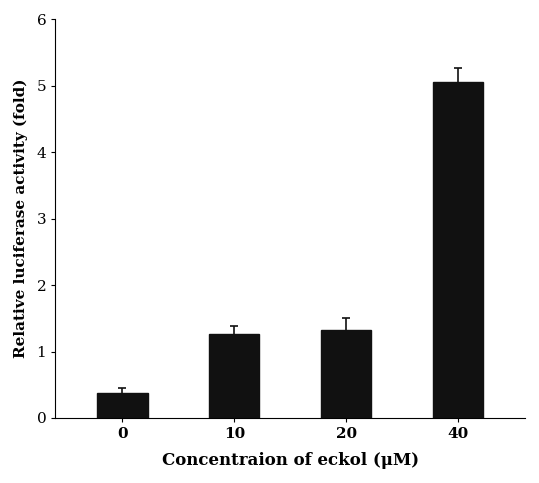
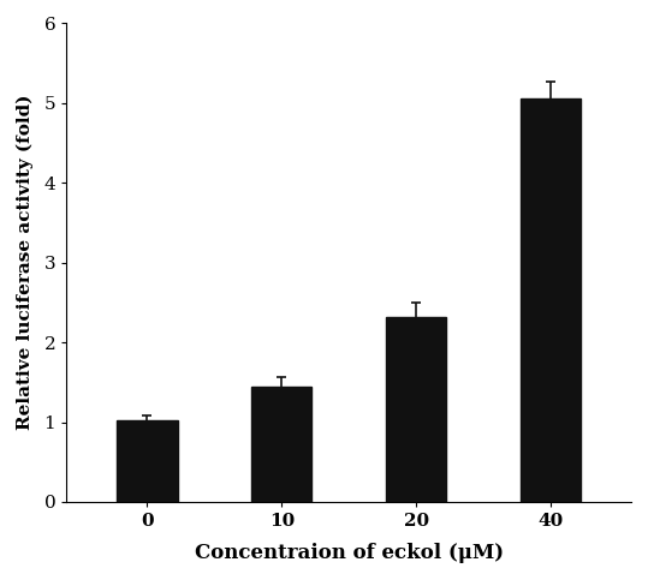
0: 0.38 -> 1.02
10: 1.26 -> 1.45
20: 1.32 -> 2.32
